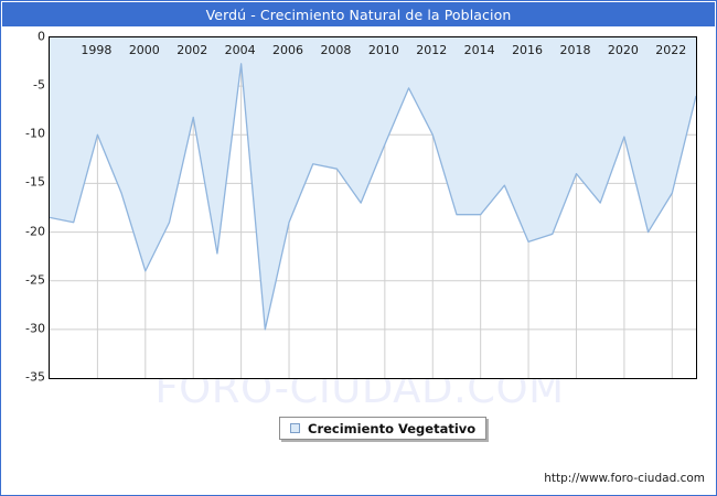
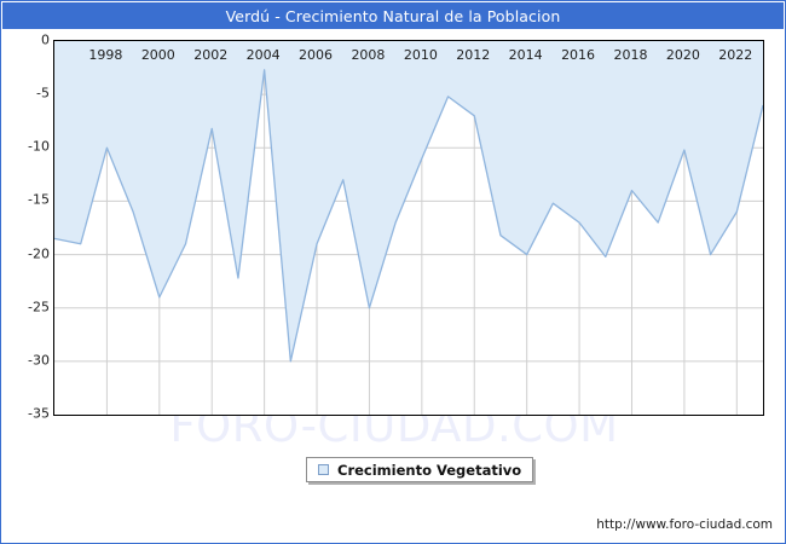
2008: -14 -> -25
2012: -10 -> -7
2014: -18 -> -20
2016: -21 -> -17
